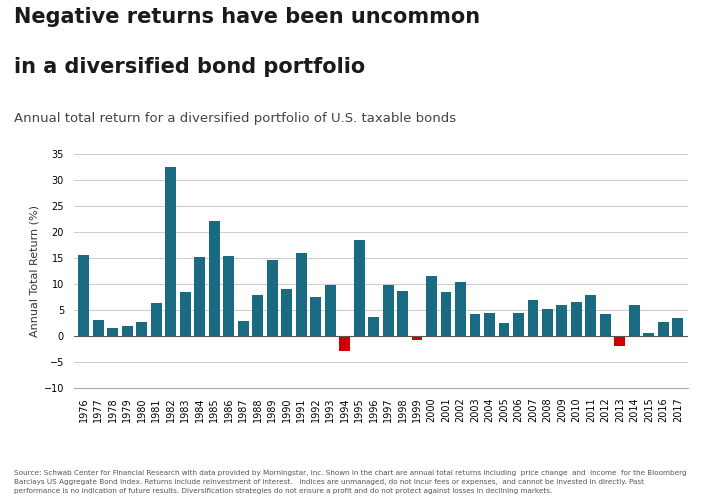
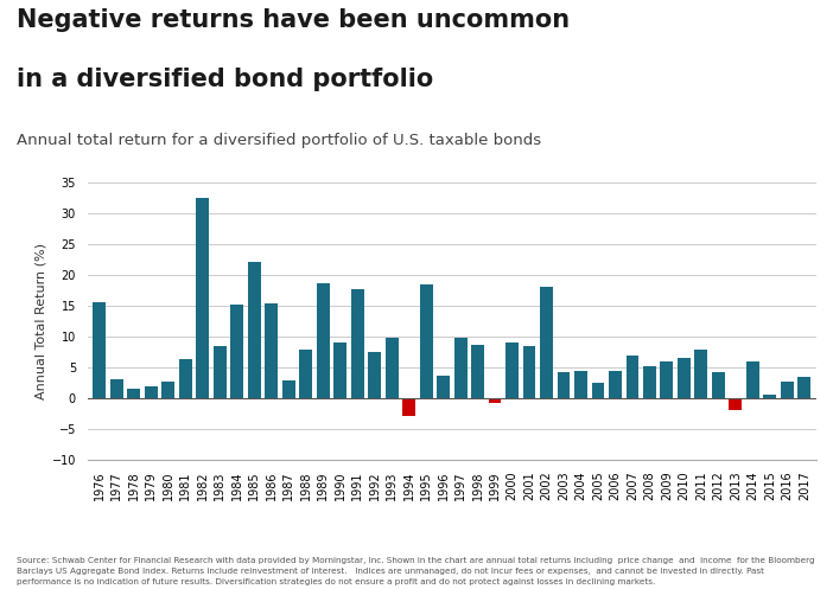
1989: 14.5 -> 18.6
1991: 16.0 -> 17.6
2000: 11.6 -> 9.0
2002: 10.3 -> 18.0
